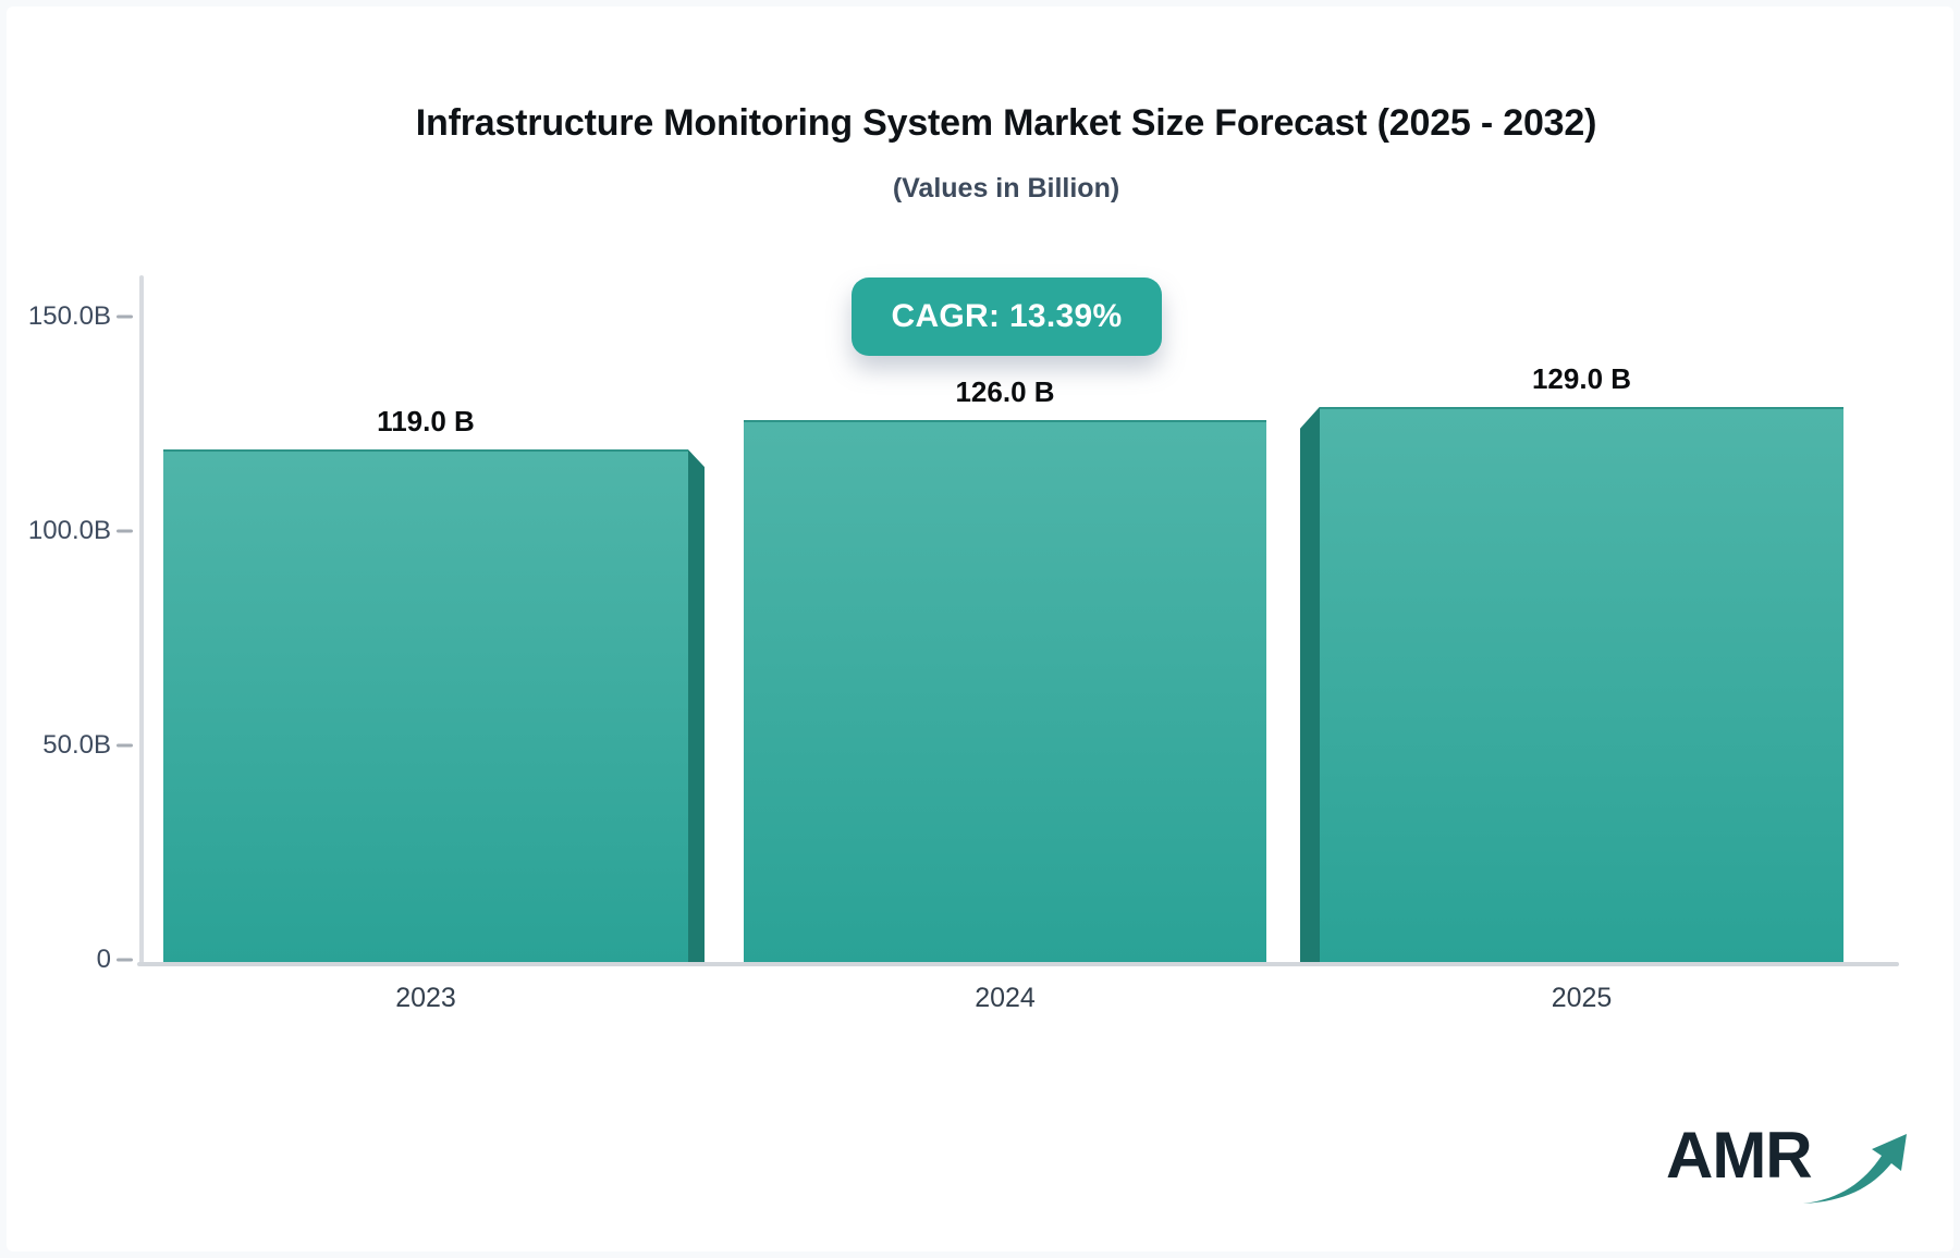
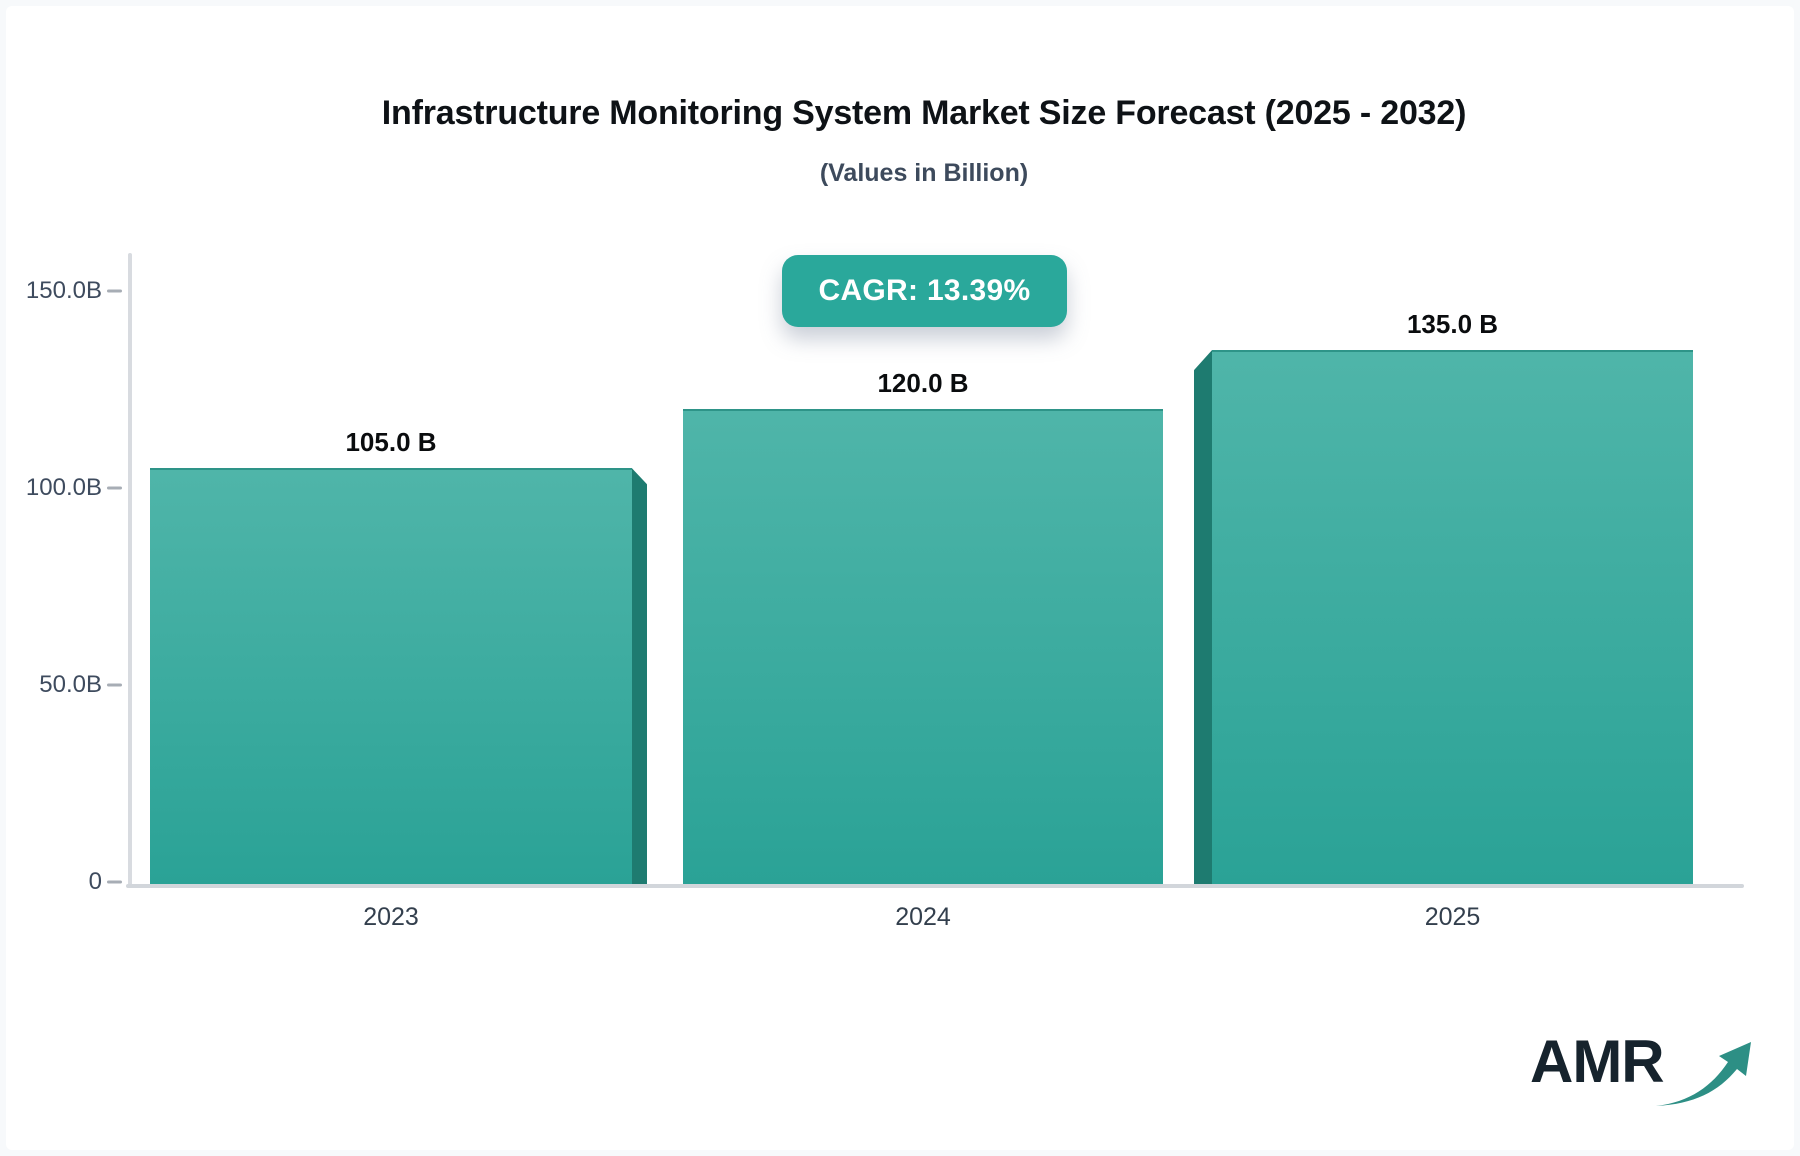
2023: 119.0 -> 105.0
2024: 126.0 -> 120.0
2025: 129.0 -> 135.0
